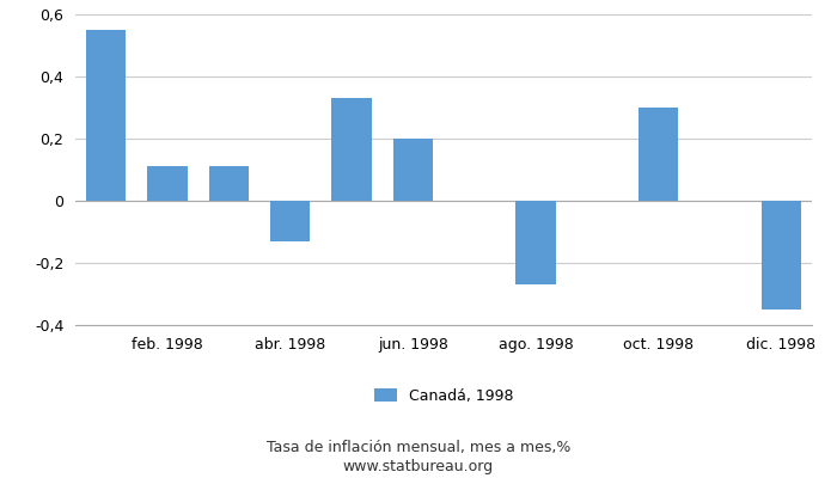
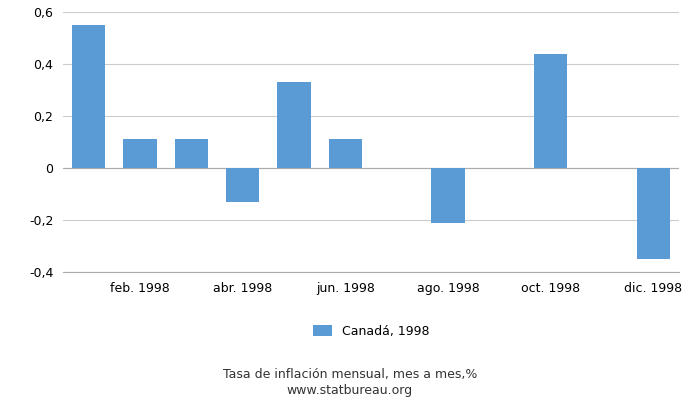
jun. 1998: 0,20 -> 0,11
ago. 1998: -0,27 -> -0,21
oct. 1998: 0,30 -> 0,44
